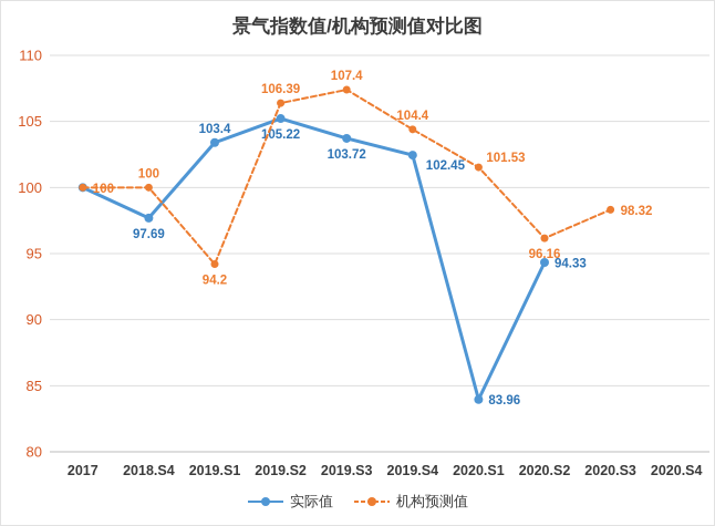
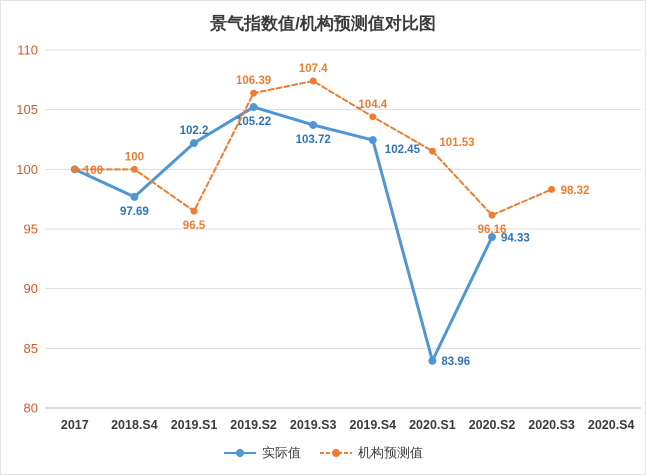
实际值/2019.S1: 103.4 -> 102.2
机构预测值/2019.S1: 94.2 -> 96.5
